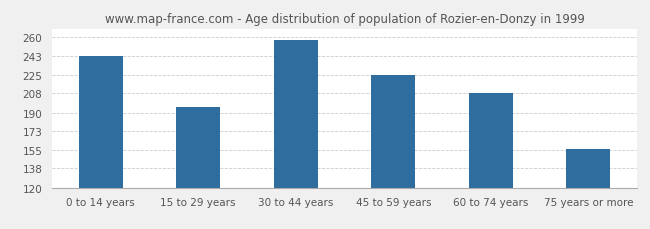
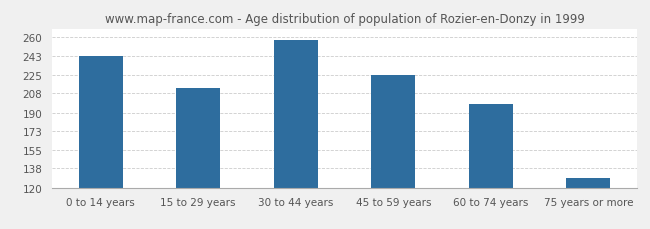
15 to 29 years: 195 -> 213
60 to 74 years: 208 -> 198
75 years or more: 156 -> 129
